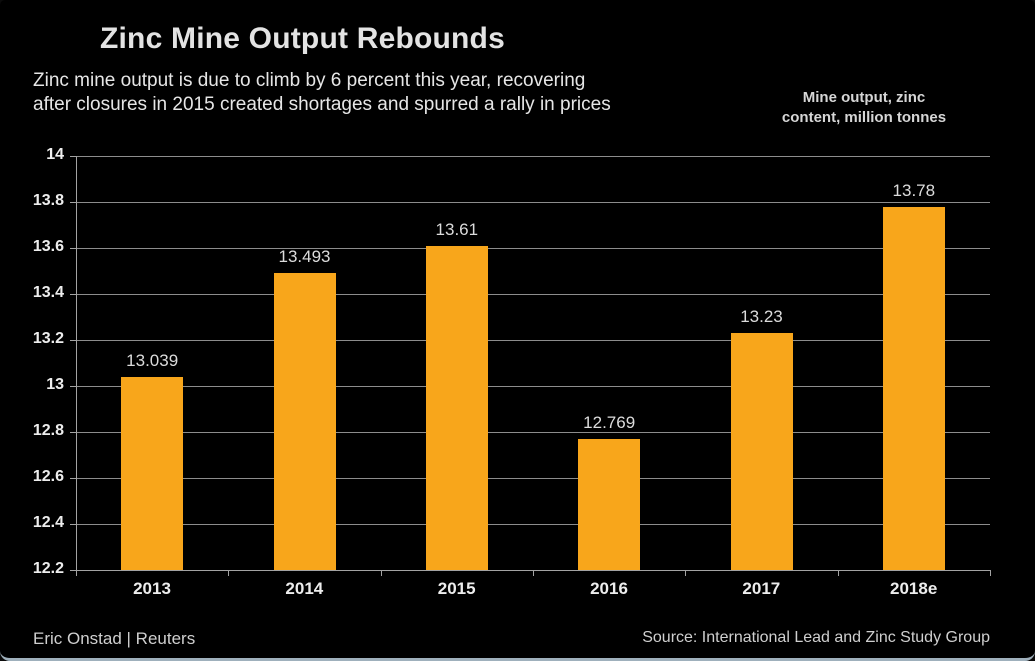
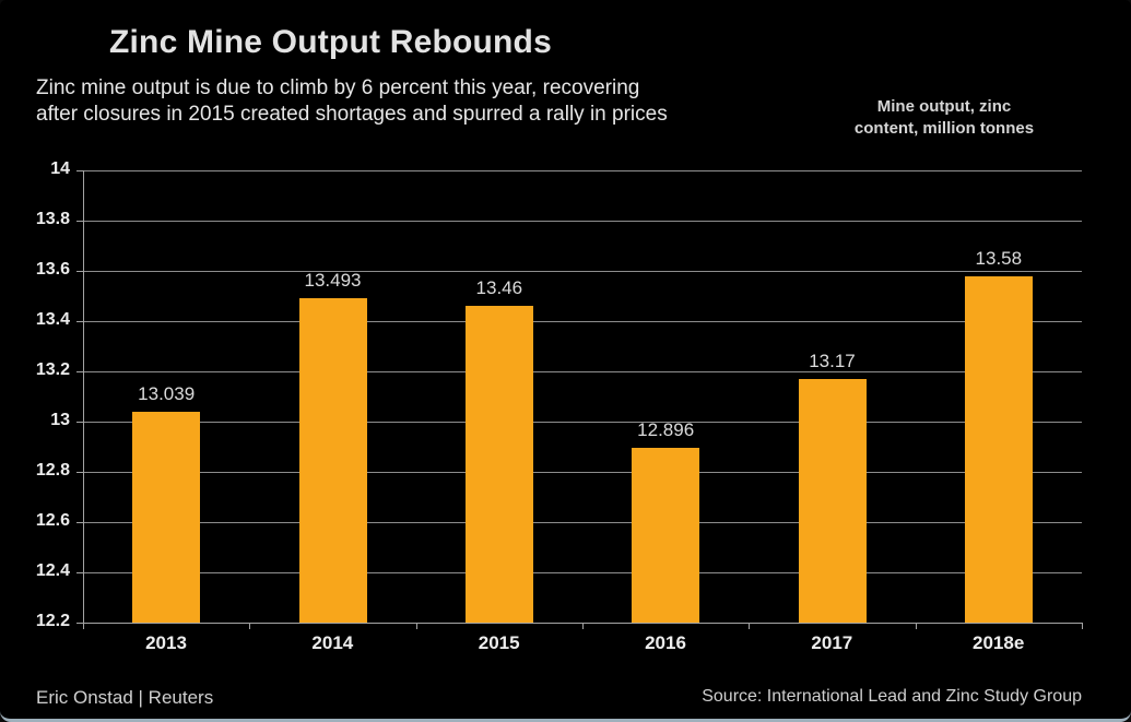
2015: 13.61 -> 13.46
2016: 12.769 -> 12.896
2017: 13.23 -> 13.17
2018e: 13.78 -> 13.58
